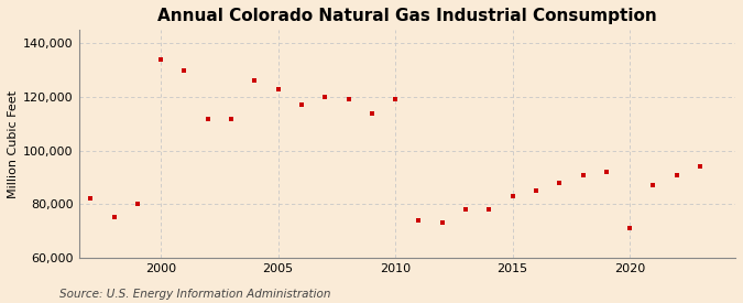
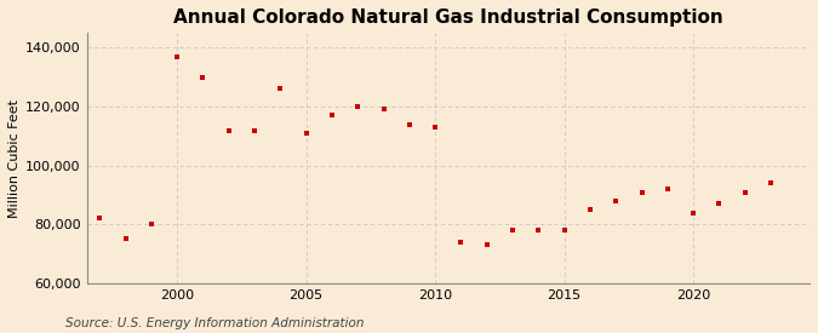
2000: 134,000 -> 137,000
2005: 123,000 -> 111,000
2010: 119,000 -> 113,000
2015: 83,000 -> 78,000
2020: 71,000 -> 84,000
